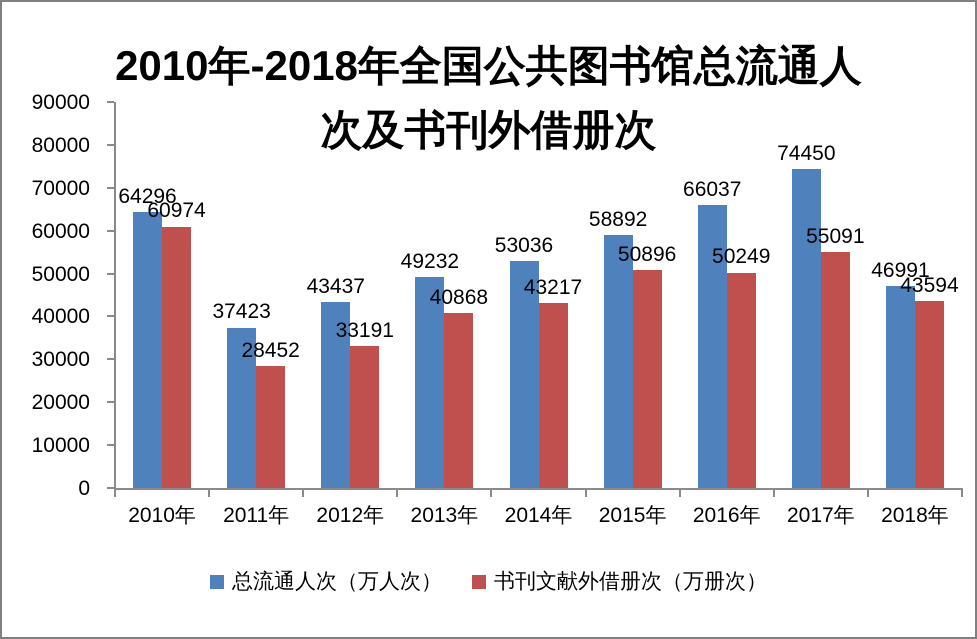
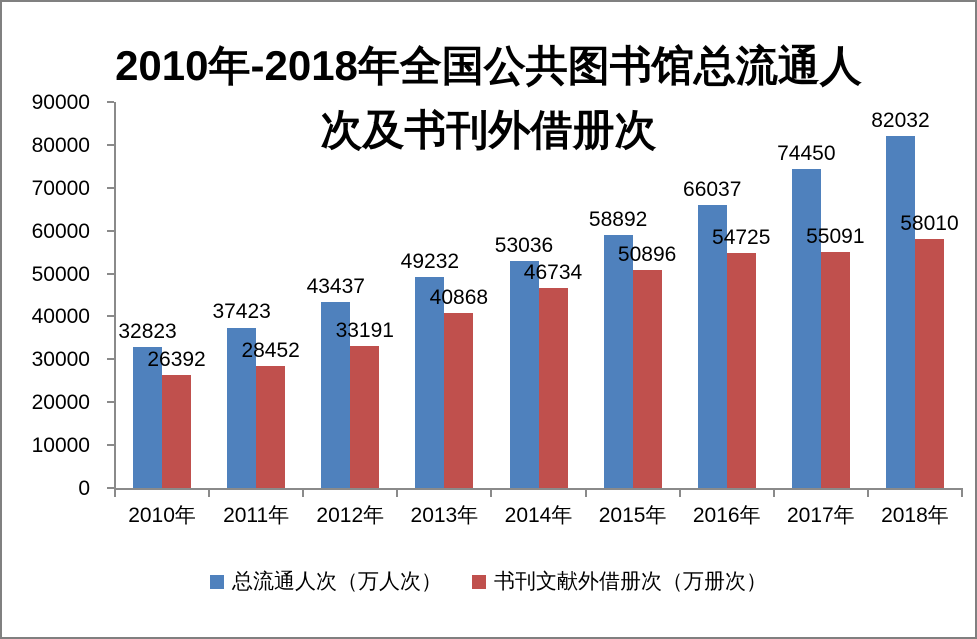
总流通人次（万人次）/2010年: 64296 -> 32823
书刊文献外借册次（万册次）/2010年: 60974 -> 26392
书刊文献外借册次（万册次）/2014年: 43217 -> 46734
书刊文献外借册次（万册次）/2016年: 50249 -> 54725
总流通人次（万人次）/2018年: 46991 -> 82032
书刊文献外借册次（万册次）/2018年: 43594 -> 58010
